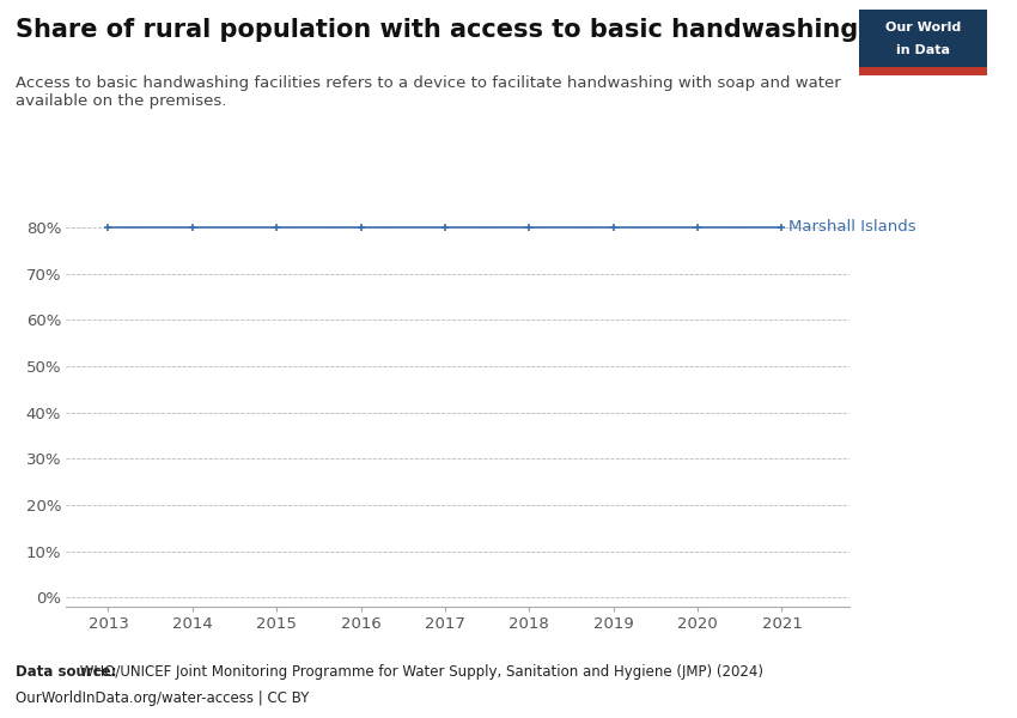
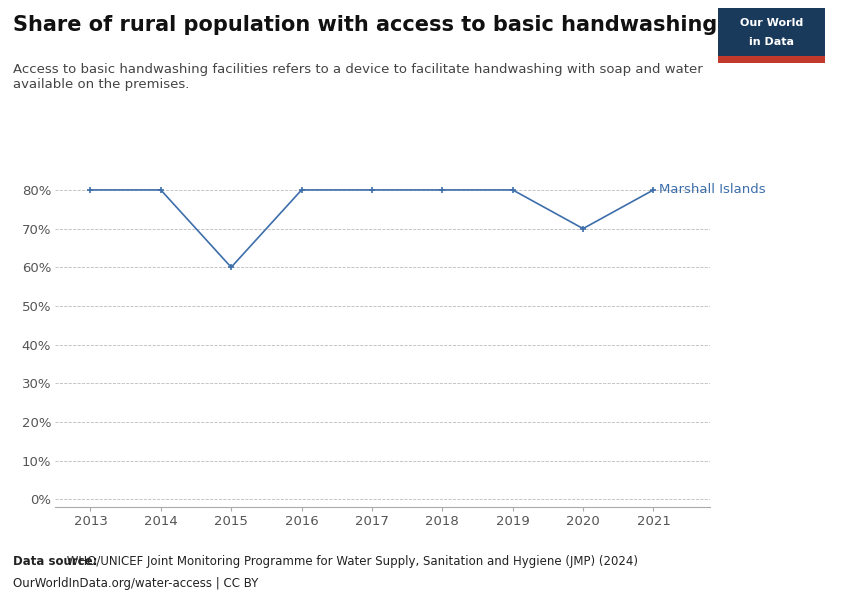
2015: 80% -> 60%
2020: 80% -> 70%
